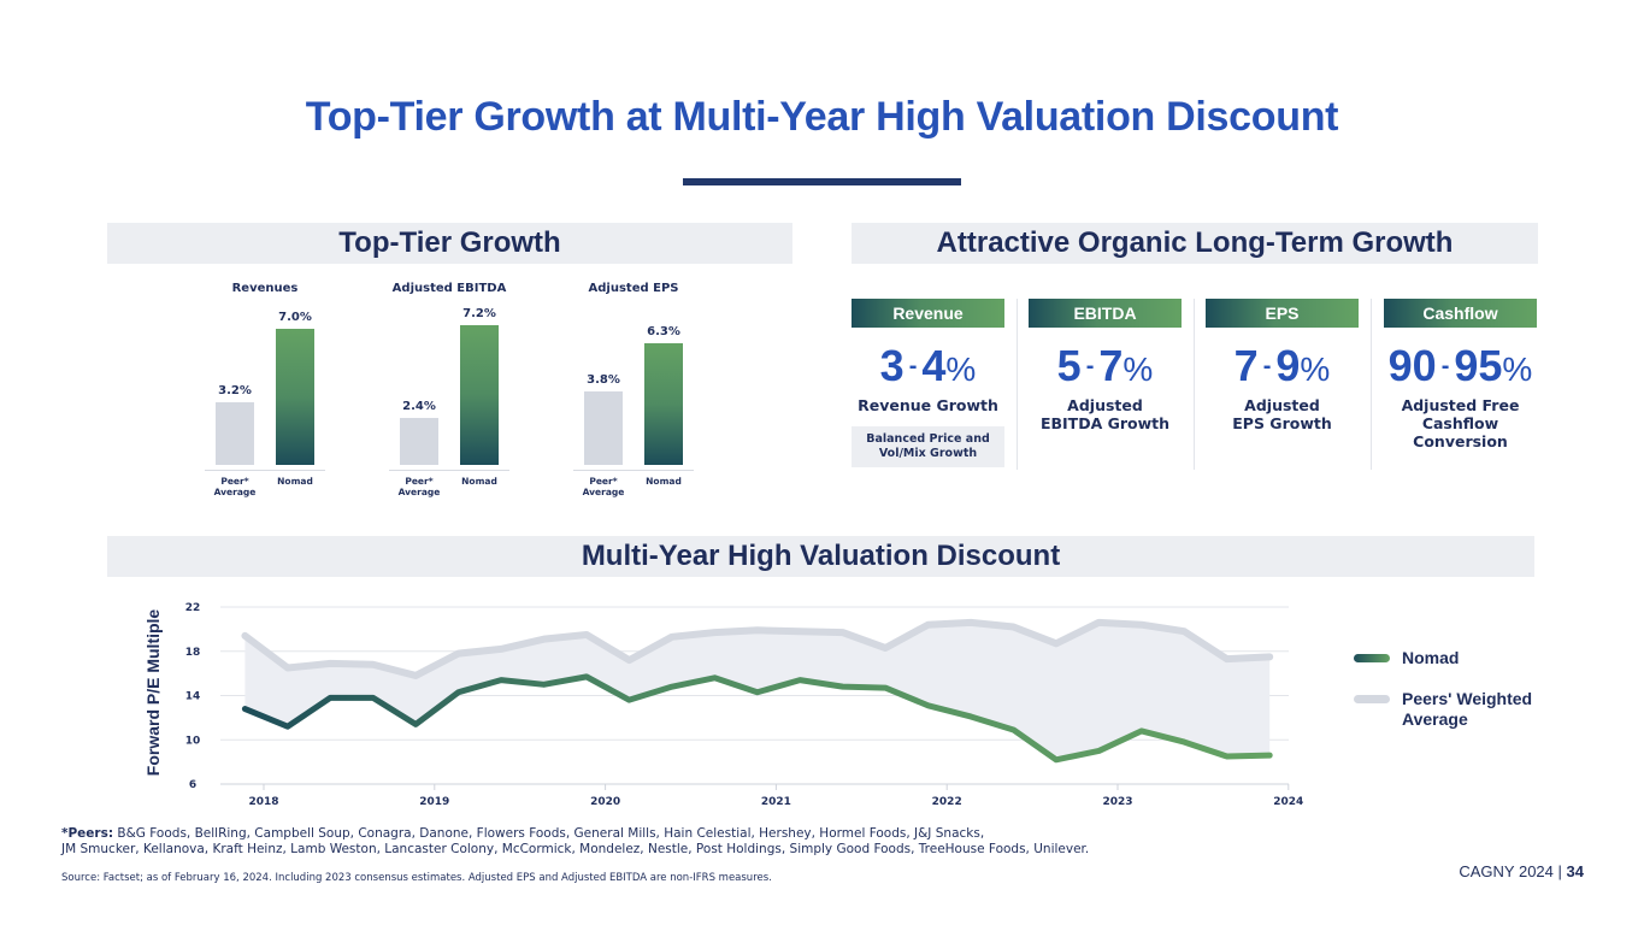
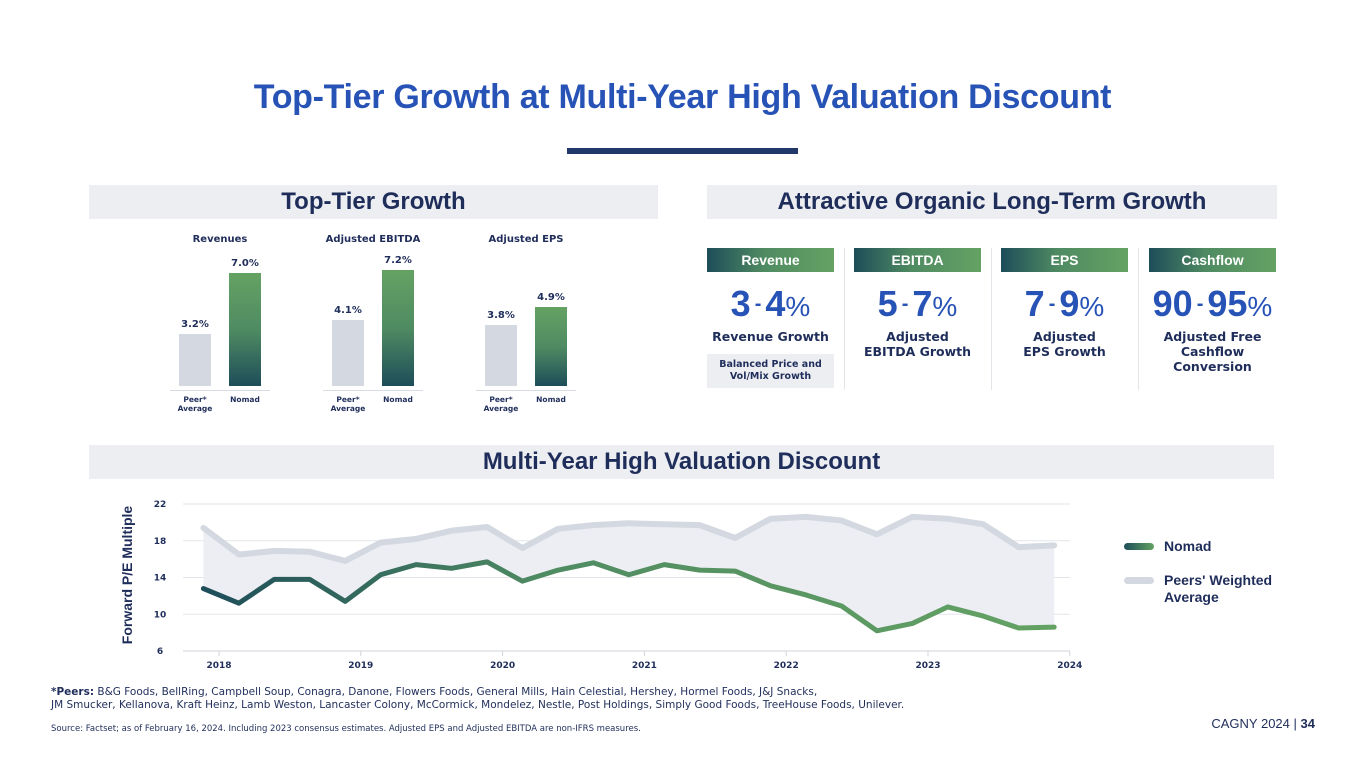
Adjusted EBITDA/Peer* Average: 2.4% -> 4.1%
Adjusted EPS/Nomad: 6.3% -> 4.9%
